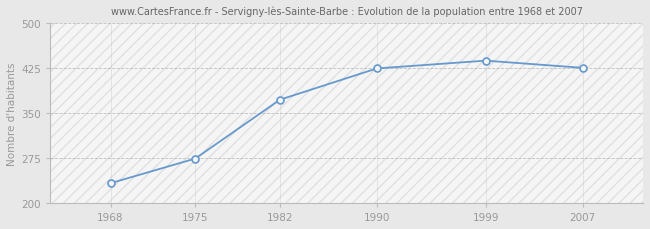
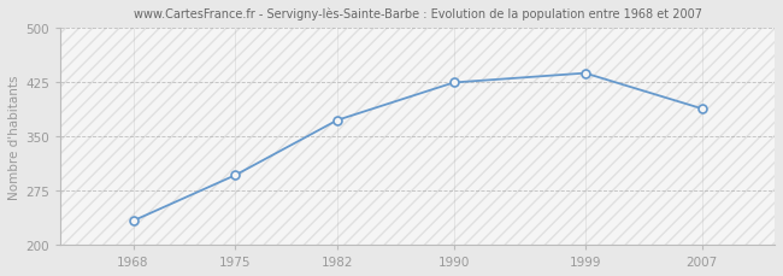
1975: 274 -> 296
2007: 425 -> 388
